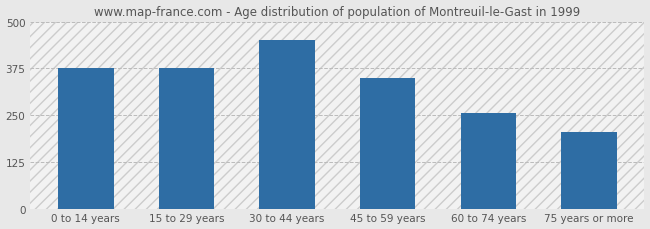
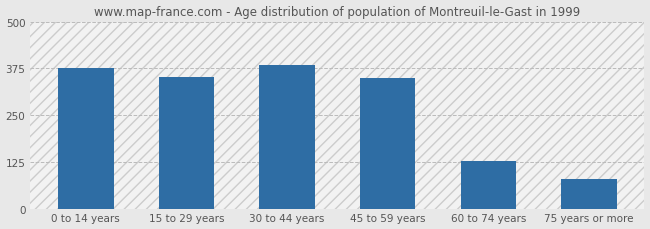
15 to 29 years: 375 -> 352
30 to 44 years: 450 -> 385
60 to 74 years: 255 -> 127
75 years or more: 205 -> 78
